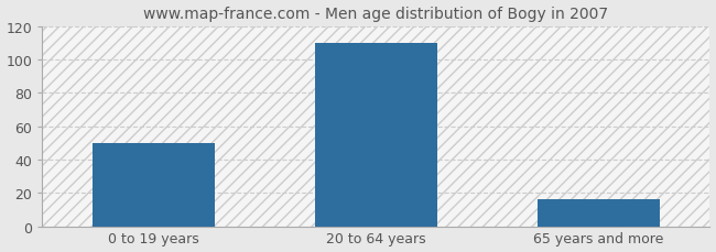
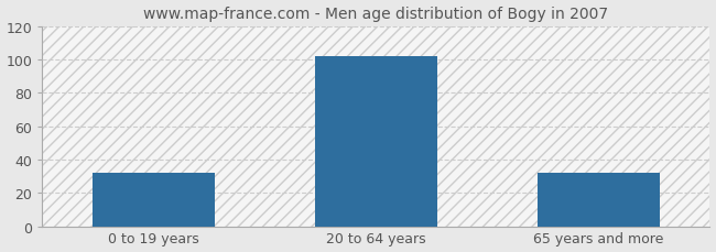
0 to 19 years: 50 -> 32
20 to 64 years: 110 -> 102
65 years and more: 16 -> 32
